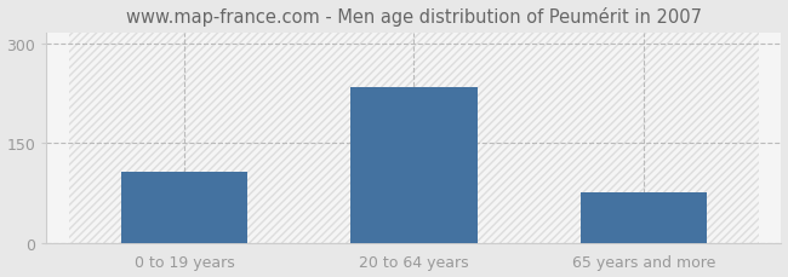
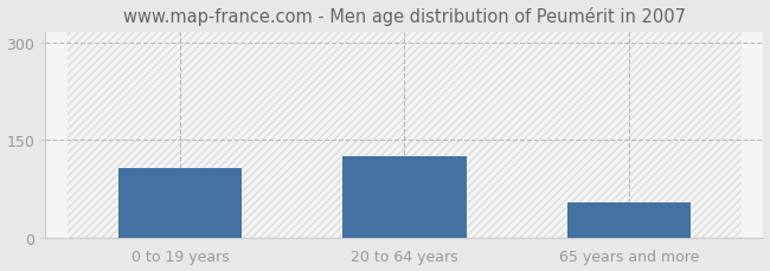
20 to 64 years: 233 -> 124
65 years and more: 75 -> 54
